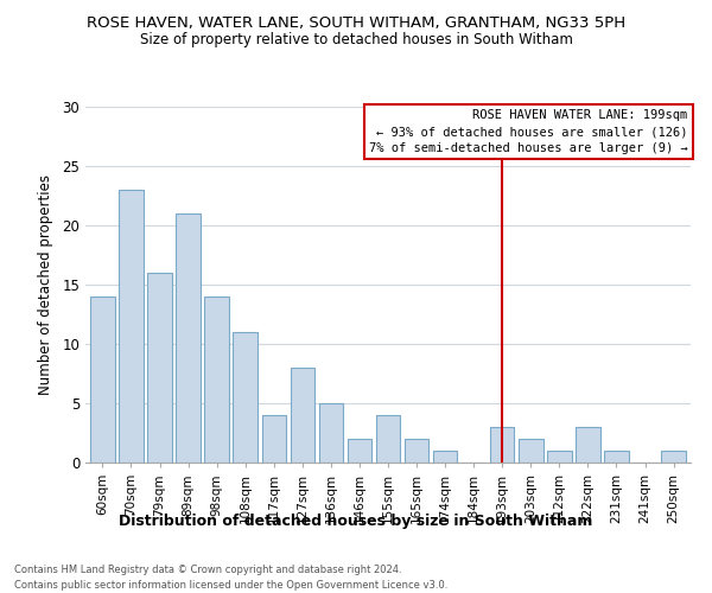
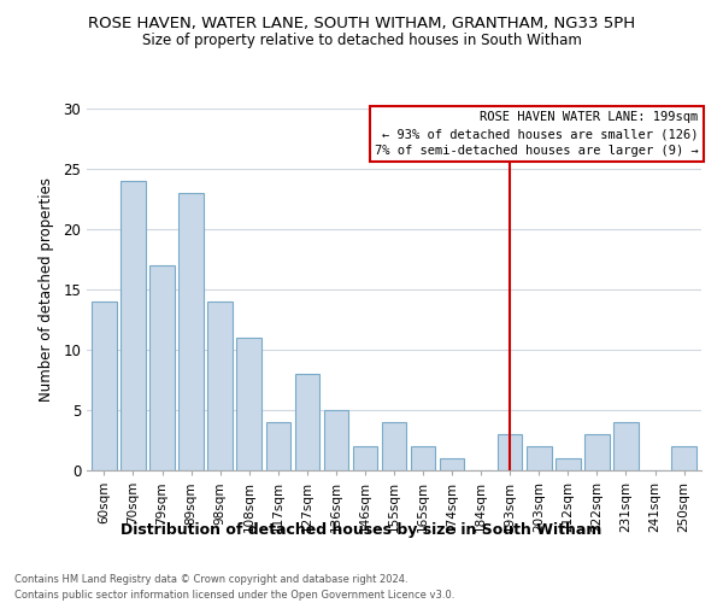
70sqm: 23 -> 24
79sqm: 16 -> 17
89sqm: 21 -> 23
231sqm: 1 -> 4
250sqm: 1 -> 2
